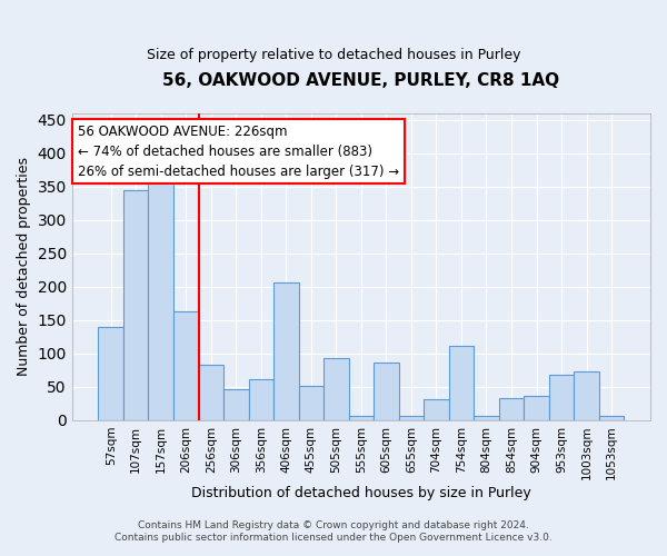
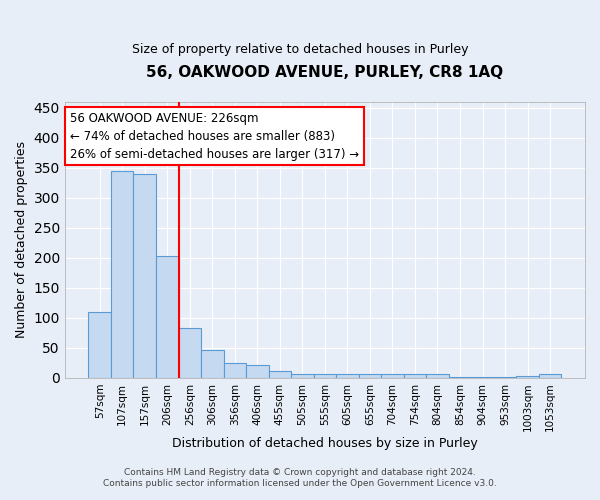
57sqm: 140 -> 110
157sqm: 356 -> 340
206sqm: 164 -> 203
356sqm: 62 -> 25
406sqm: 206 -> 22
455sqm: 52 -> 11
505sqm: 94 -> 6
605sqm: 86 -> 6
704sqm: 32 -> 6
754sqm: 112 -> 6
854sqm: 34 -> 2
904sqm: 36 -> 2
953sqm: 68 -> 2
1003sqm: 74 -> 3
